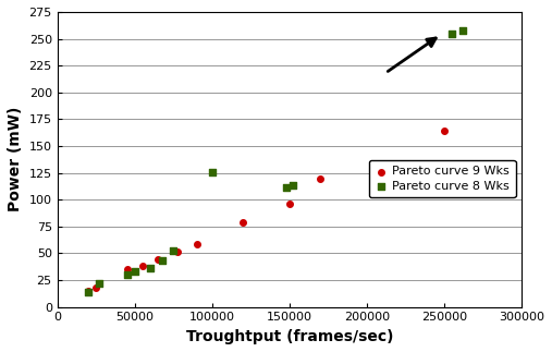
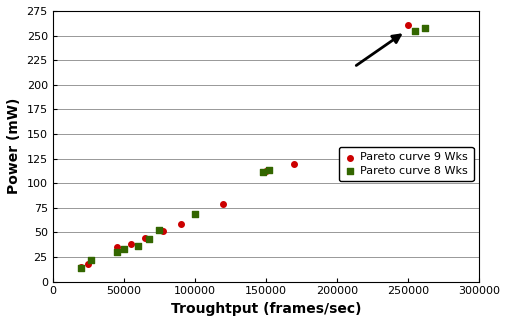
Pareto curve 8 Wks/100000: 126 -> 69
Pareto curve 9 Wks/150000: 96 -> 112
Pareto curve 9 Wks/250000: 164 -> 261
